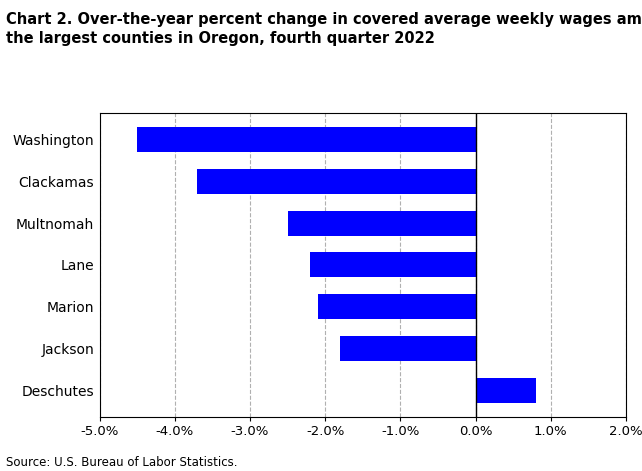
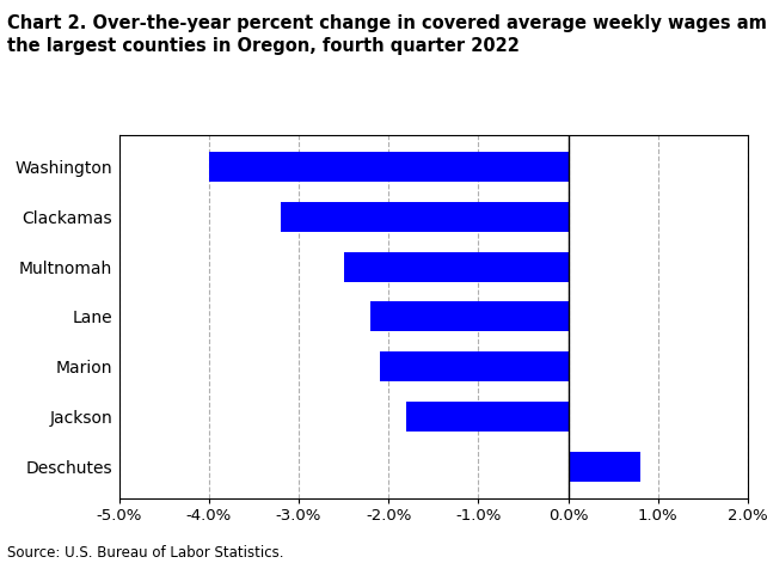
Washington: -4.5% -> -4.0%
Clackamas: -3.7% -> -3.2%
